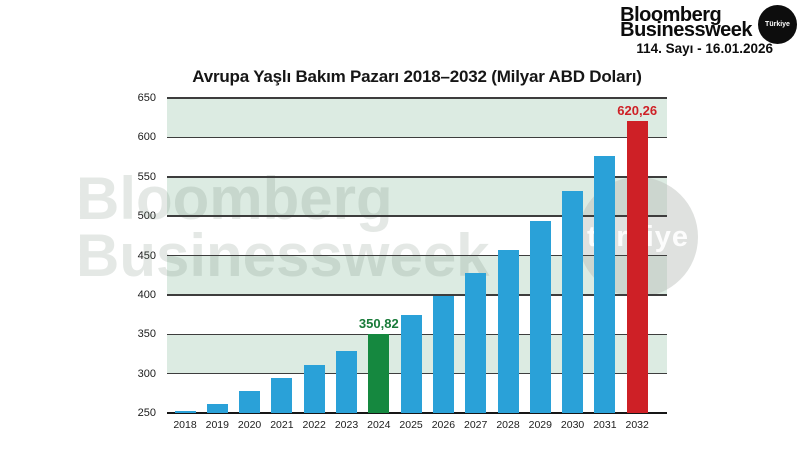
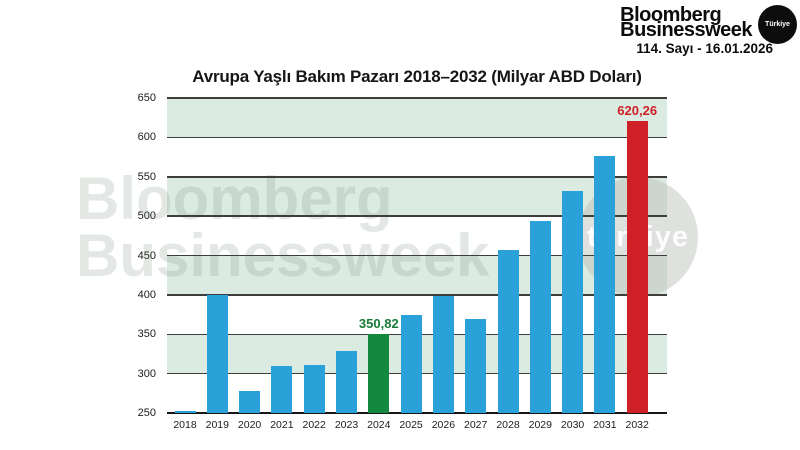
2019: 260 -> 400
2021: 300 -> 310
2027: 430 -> 370
